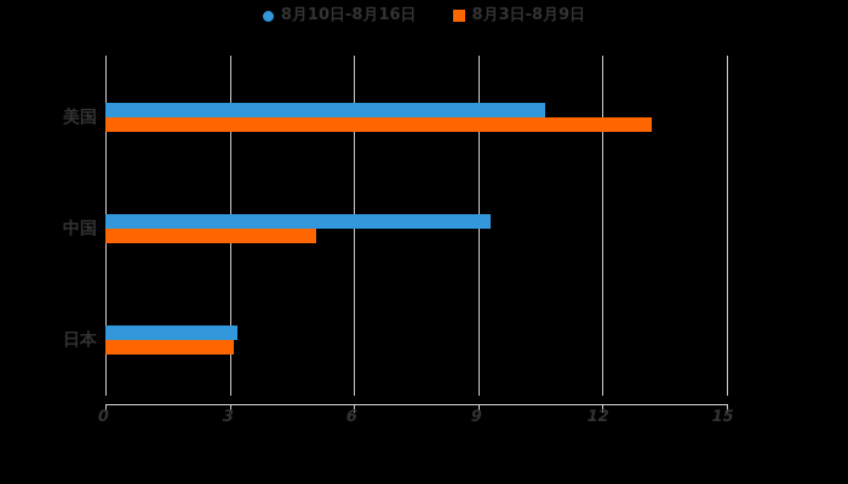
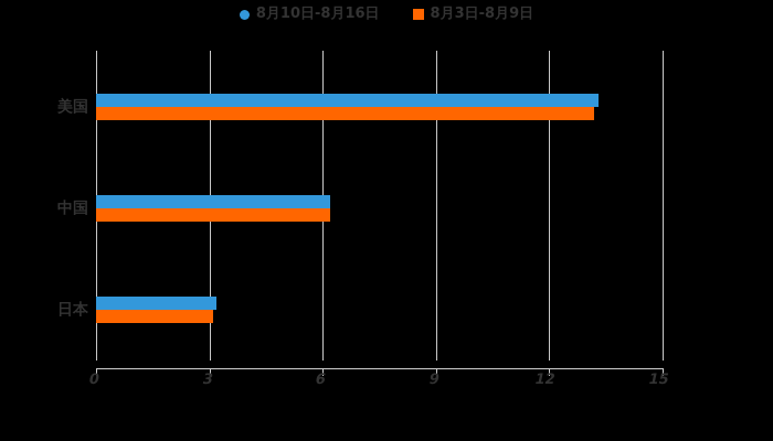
8月10日-8月16日/美国: 10.6 -> 13.3
8月10日-8月16日/中国: 9.3 -> 6.2
8月3日-8月9日/中国: 5.1 -> 6.2
